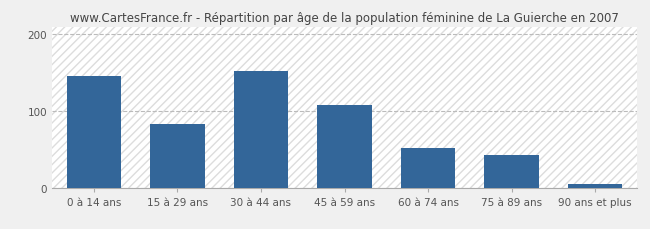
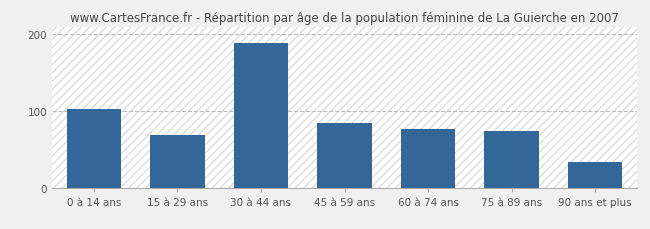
0 à 14 ans: 145 -> 102
15 à 29 ans: 83 -> 68
30 à 44 ans: 152 -> 188
45 à 59 ans: 108 -> 84
60 à 74 ans: 52 -> 76
75 à 89 ans: 42 -> 74
90 ans et plus: 5 -> 34
